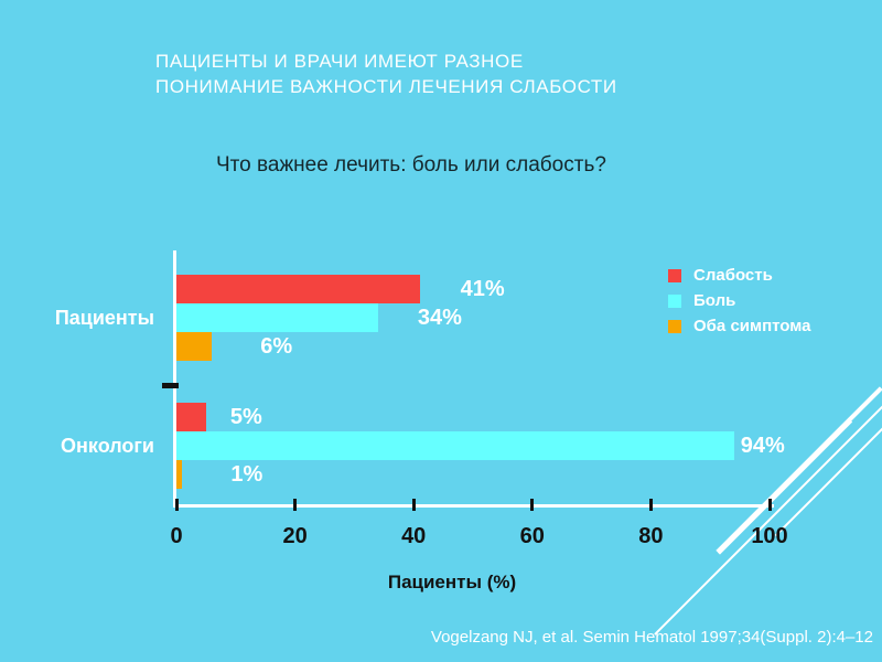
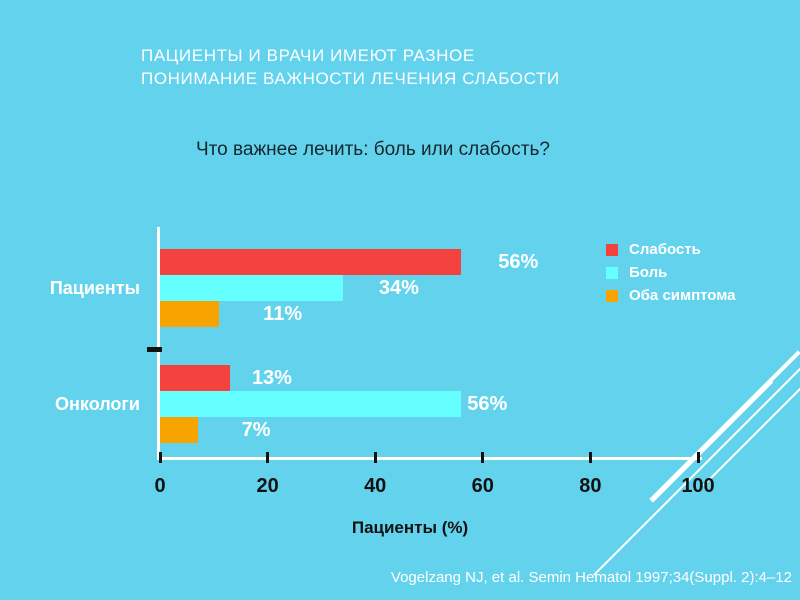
Слабость/Пациенты: 41% -> 56%
Оба симптома/Пациенты: 6% -> 11%
Слабость/Онкологи: 5% -> 13%
Боль/Онкологи: 94% -> 56%
Оба симптома/Онкологи: 1% -> 7%
